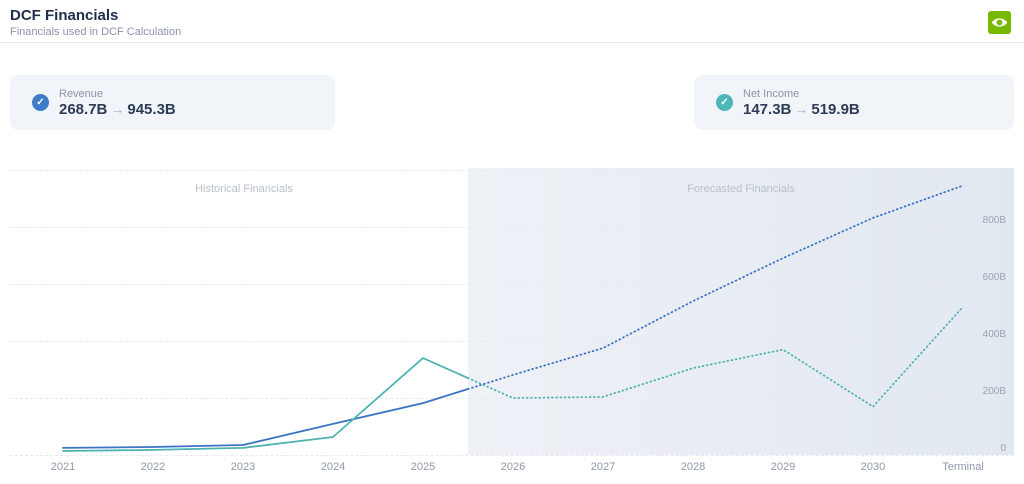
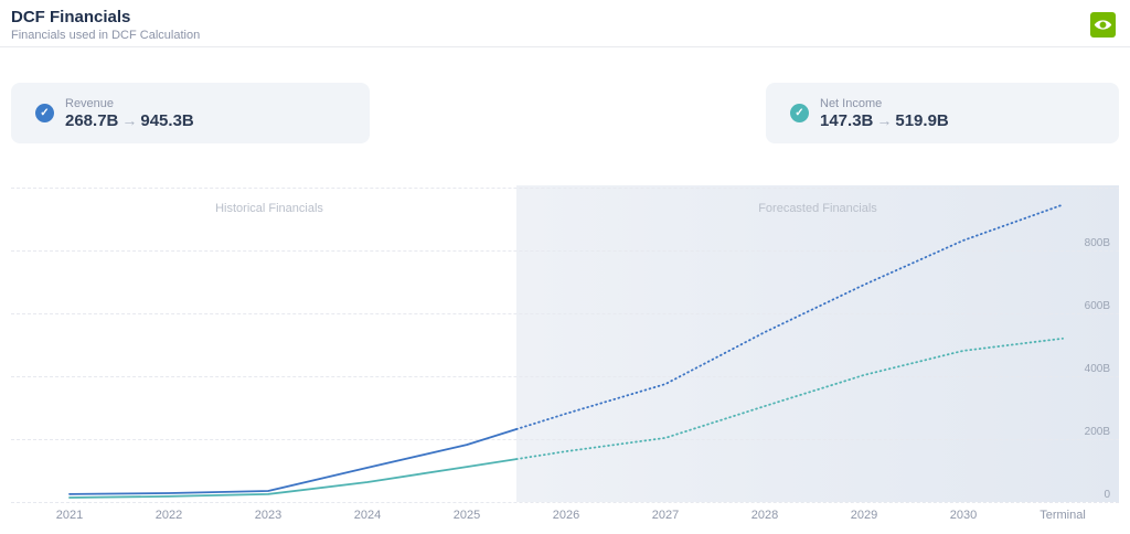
Net Income/2025: 340B -> 110B
Net Income/2026: 200B -> 160B
Net Income/2029: 370B -> 400B
Net Income/2030: 170B -> 480B
